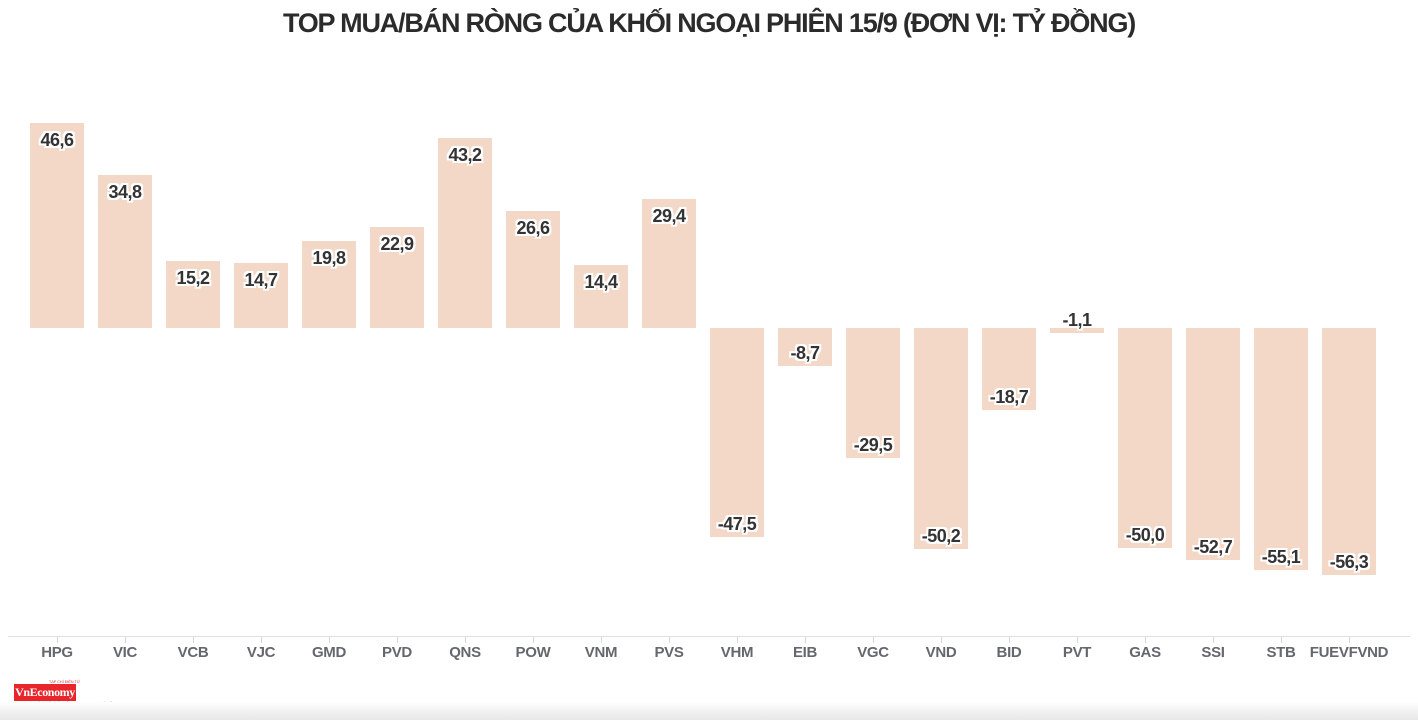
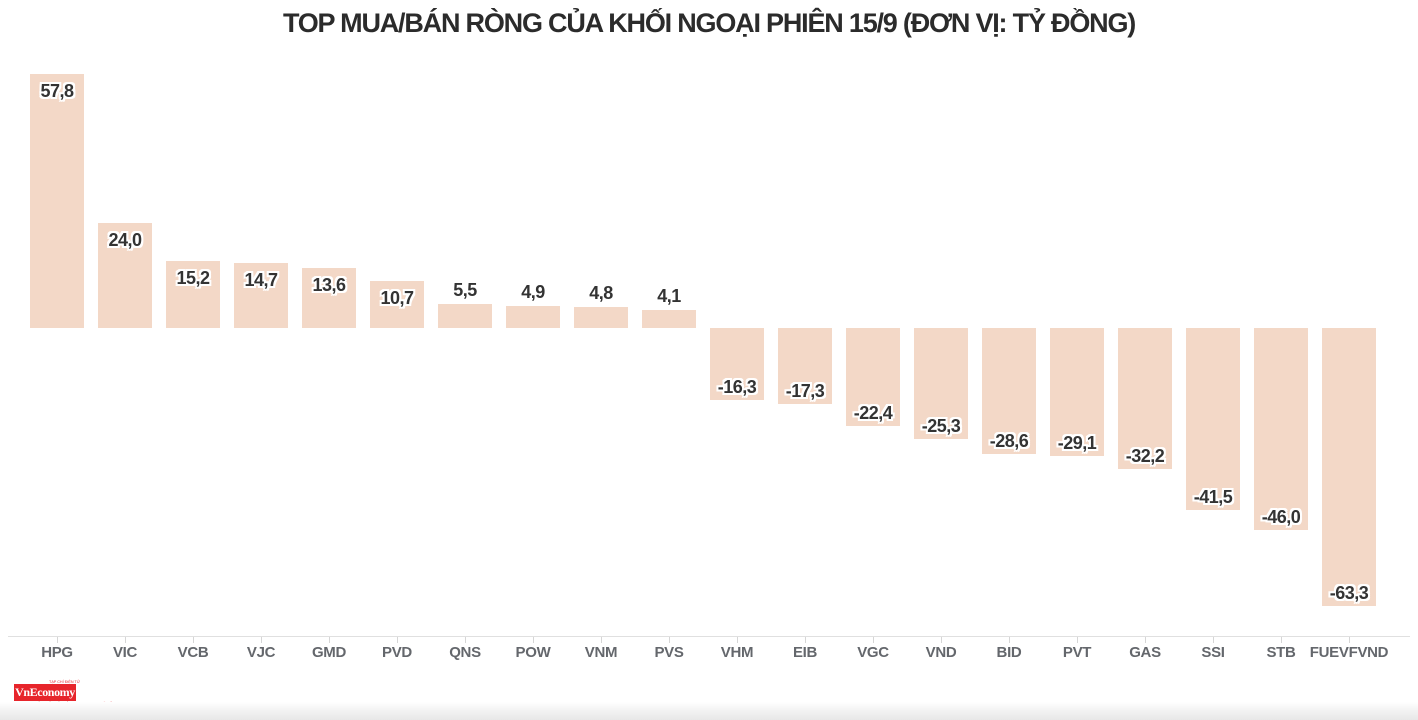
HPG: 46,6 -> 57,8
VIC: 34,8 -> 24,0
GMD: 19,8 -> 13,6
PVD: 22,9 -> 10,7
QNS: 43,2 -> 5,5
POW: 26,6 -> 4,9
VNM: 14,4 -> 4,8
PVS: 29,4 -> 4,1
VHM: -47,5 -> -16,3
EIB: -8,7 -> -17,3
VGC: -29,5 -> -22,4
VND: -50,2 -> -25,3
BID: -18,7 -> -28,6
PVT: -1,1 -> -29,1
GAS: -50,0 -> -32,2
SSI: -52,7 -> -41,5
STB: -55,1 -> -46,0
FUEVFVND: -56,3 -> -63,3
